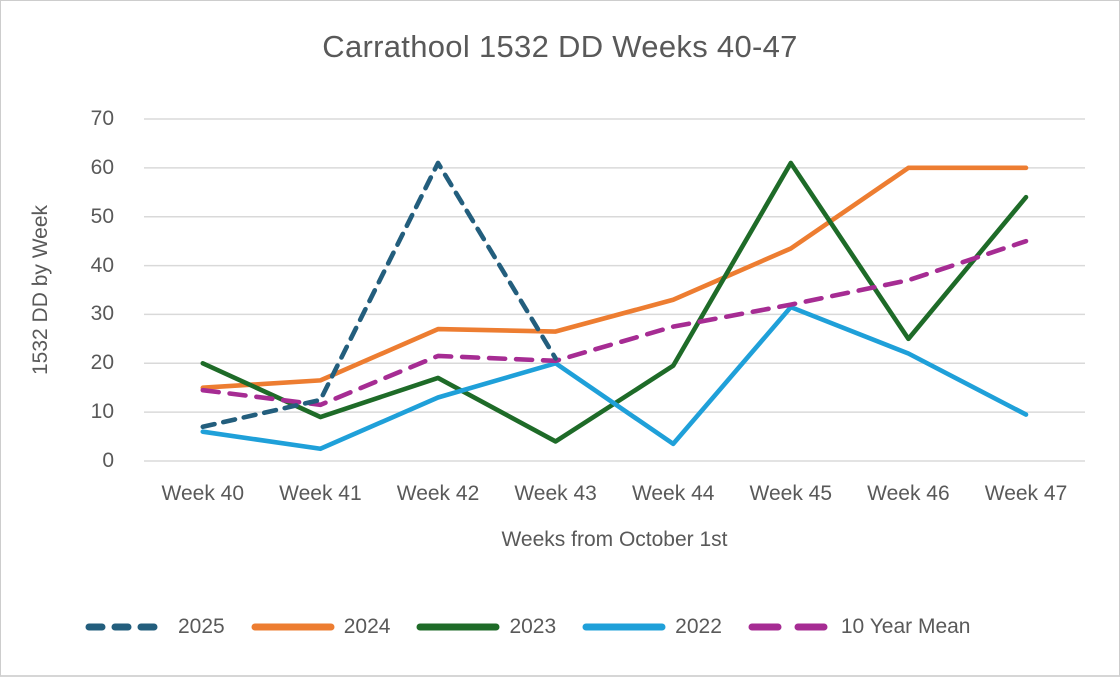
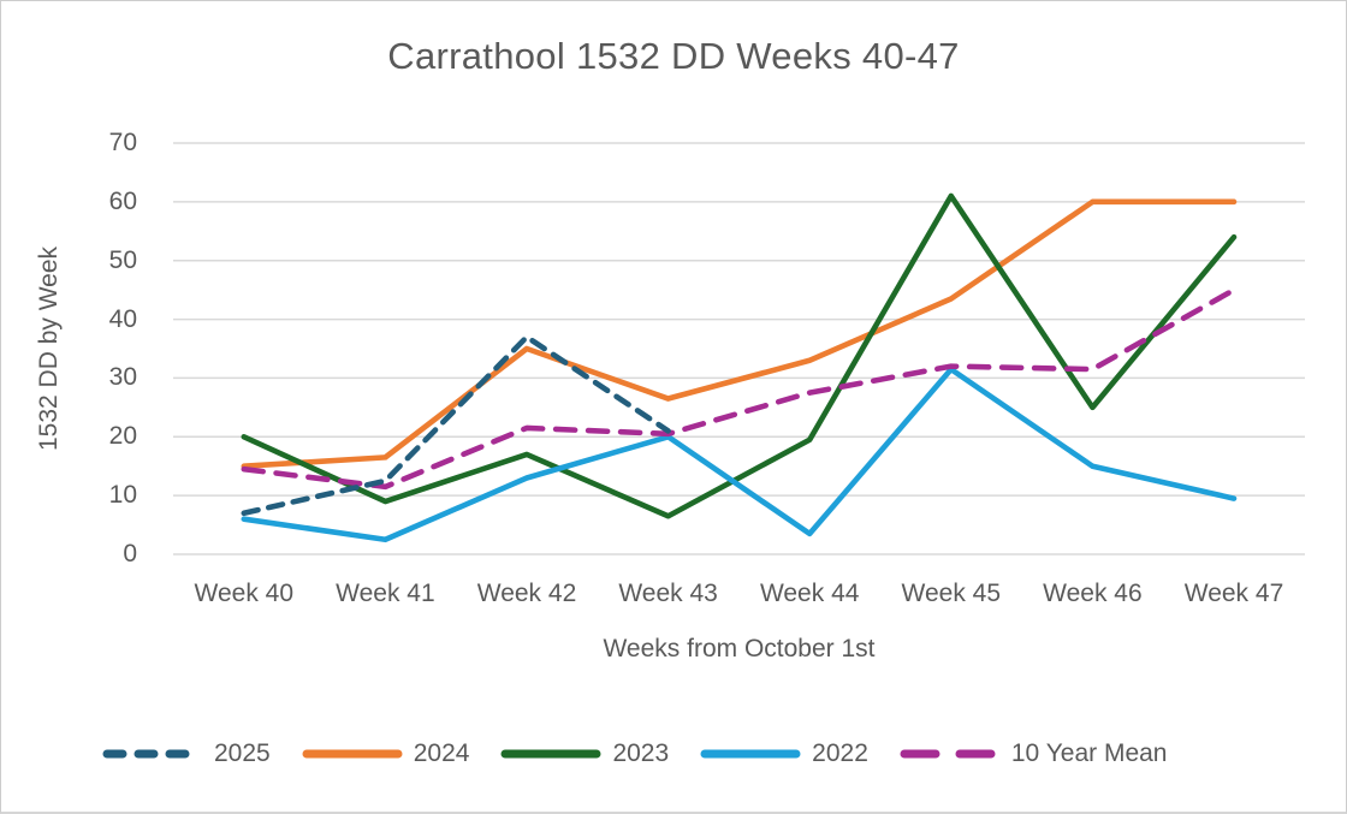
2025/Week 42: 61 -> 37
2024/Week 42: 27 -> 35
2023/Week 43: 4 -> 6
2022/Week 46: 22 -> 15
10 Year Mean/Week 46: 37 -> 32
